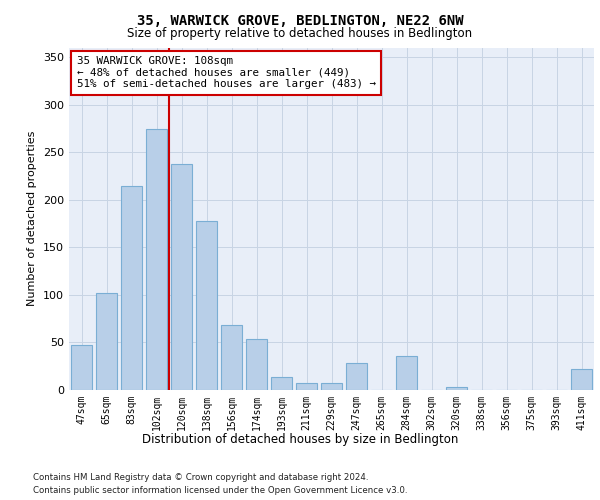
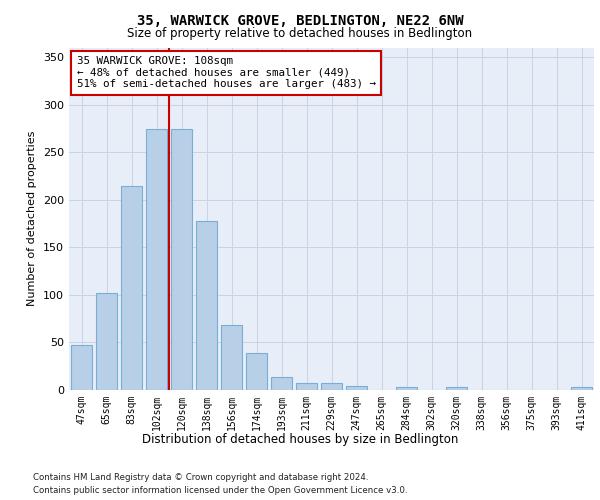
120sqm: 238 -> 274
174sqm: 54 -> 39
247sqm: 28 -> 4
284sqm: 36 -> 3
411sqm: 22 -> 3
